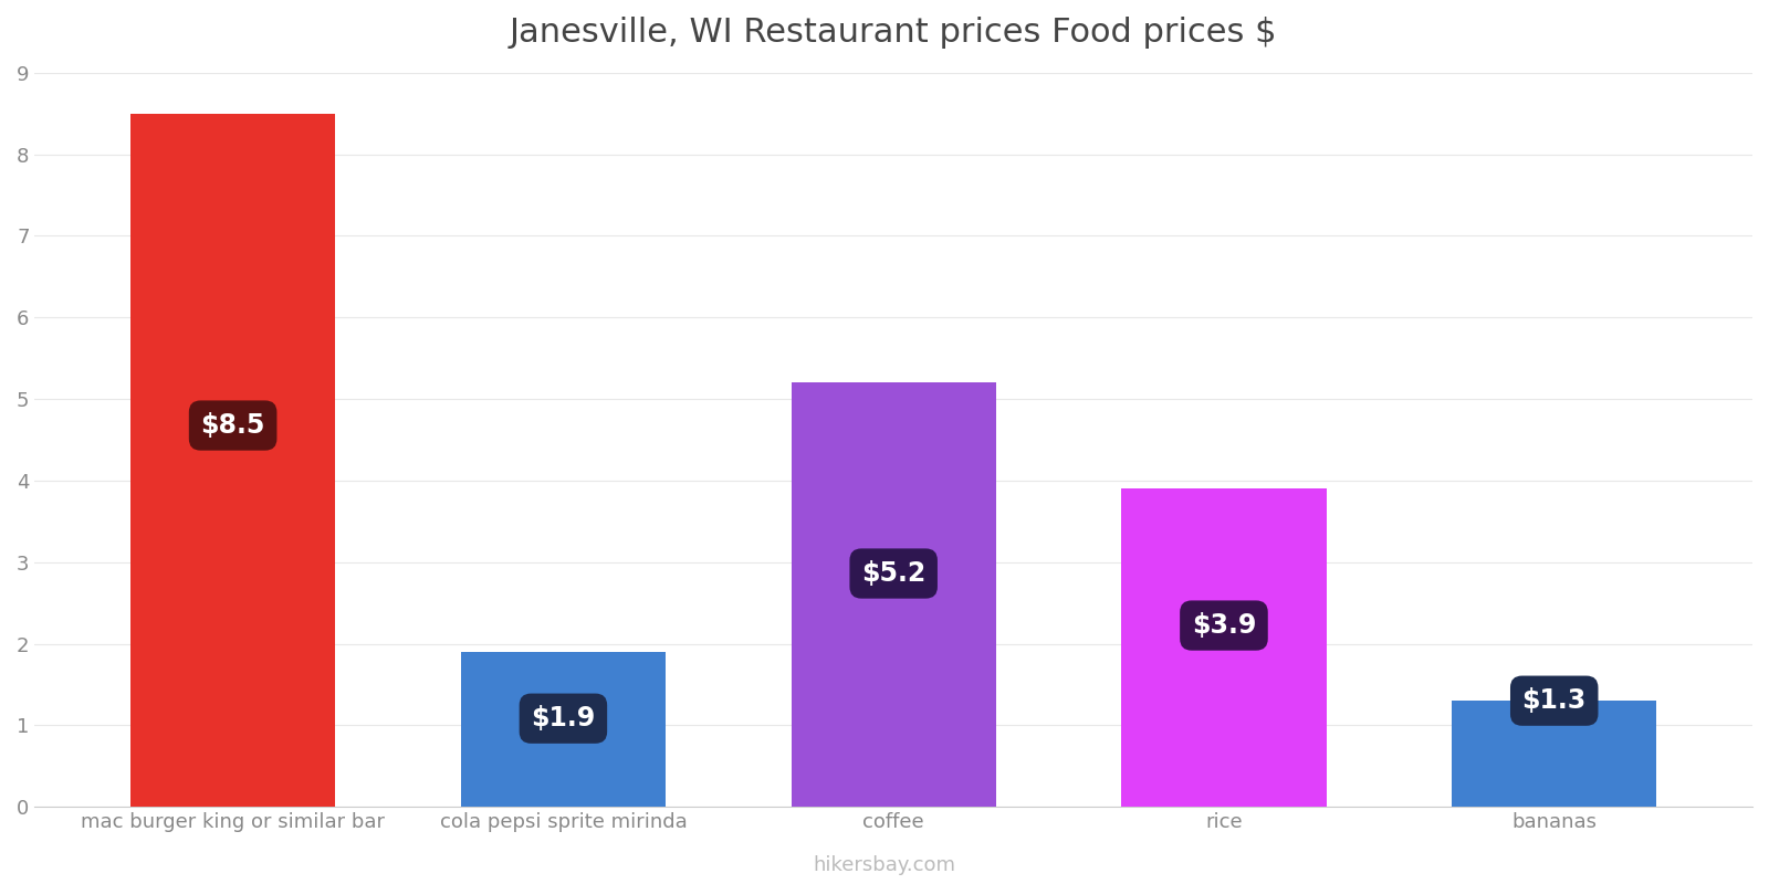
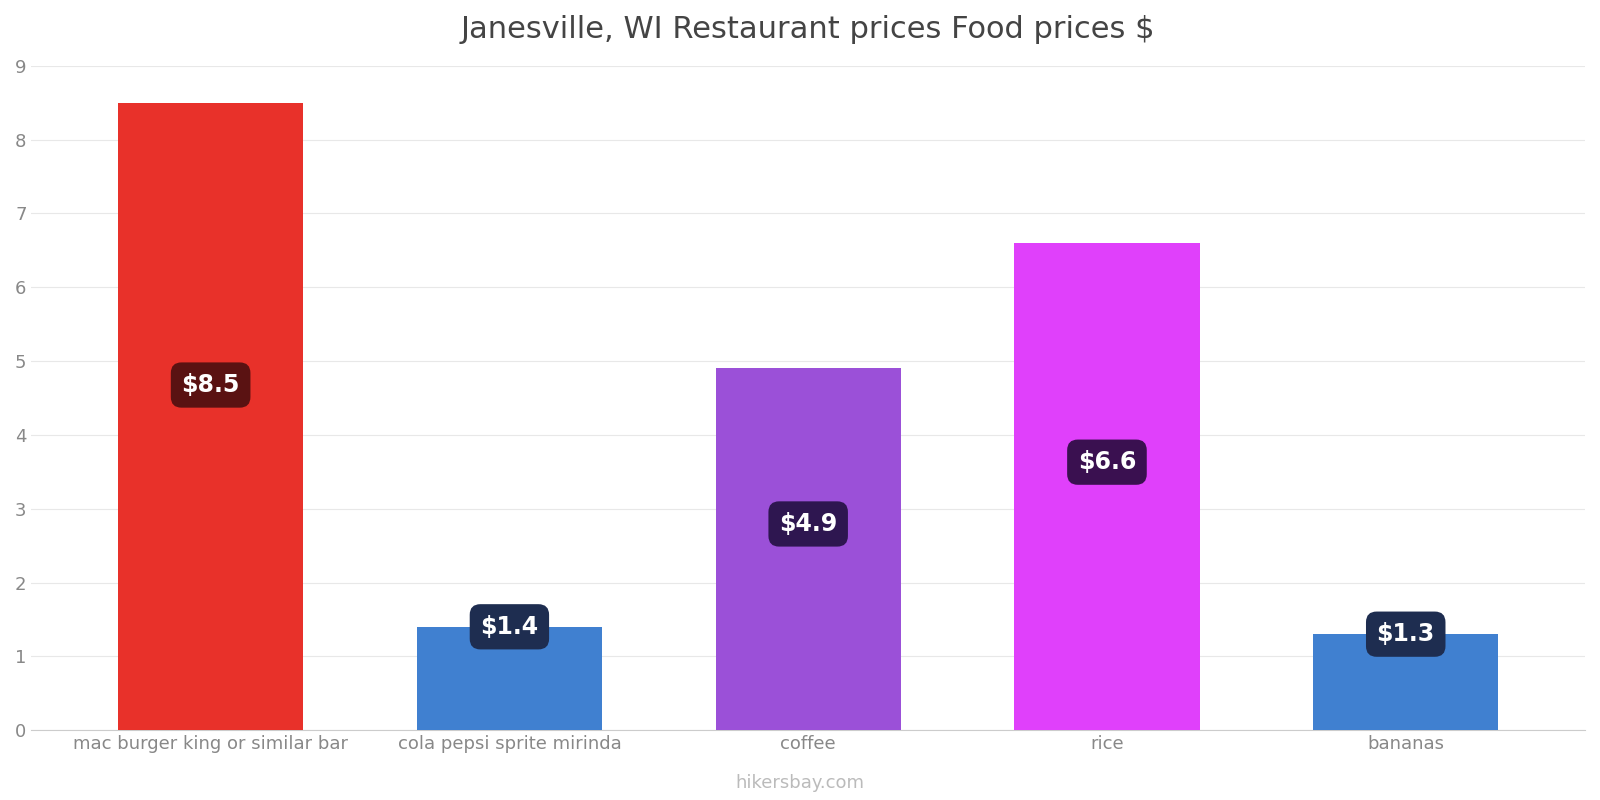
cola pepsi sprite mirinda: $1.9 -> $1.4
coffee: $5.2 -> $4.9
rice: $3.9 -> $6.6
